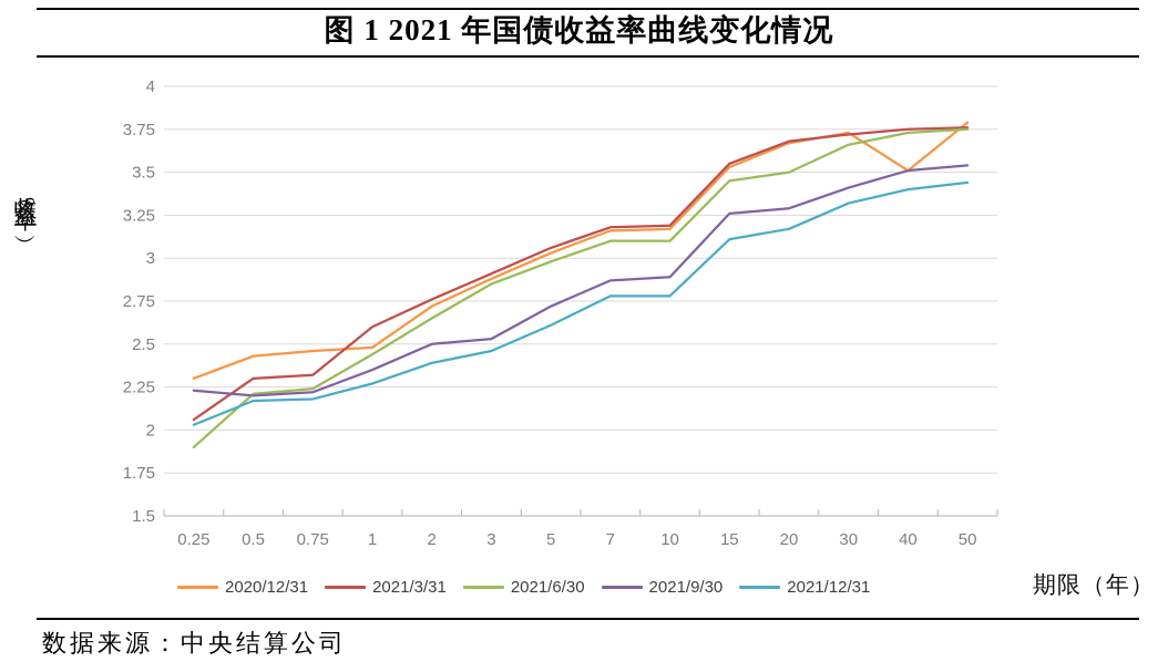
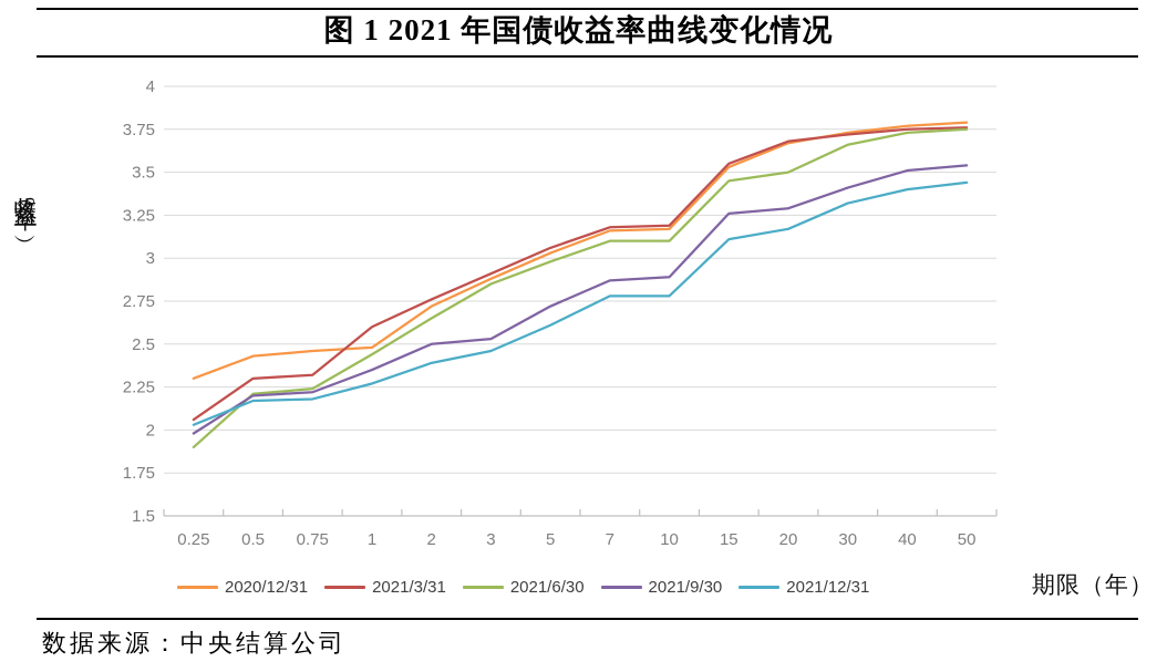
2021/9/30/0.25: 2.23 -> 1.98
2020/12/31/40: 3.51 -> 3.77
